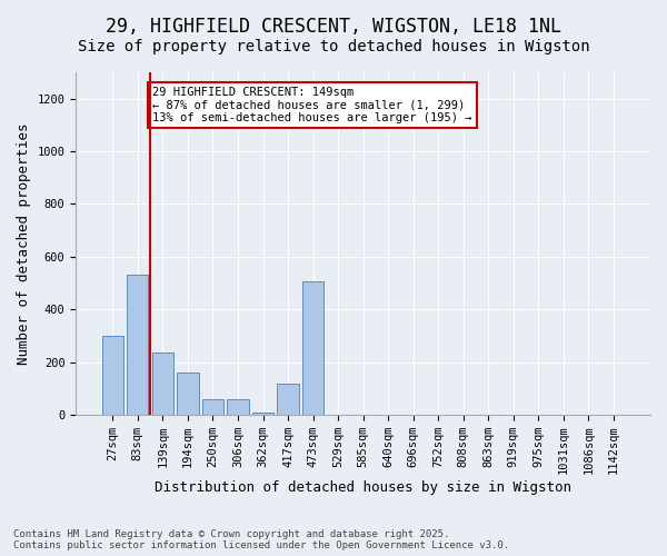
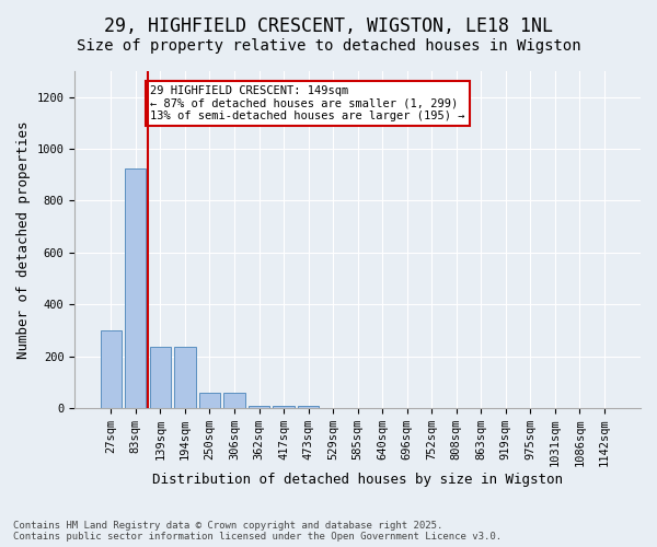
83sqm: 530 -> 925
194sqm: 160 -> 237
417sqm: 120 -> 8
473sqm: 505 -> 10
